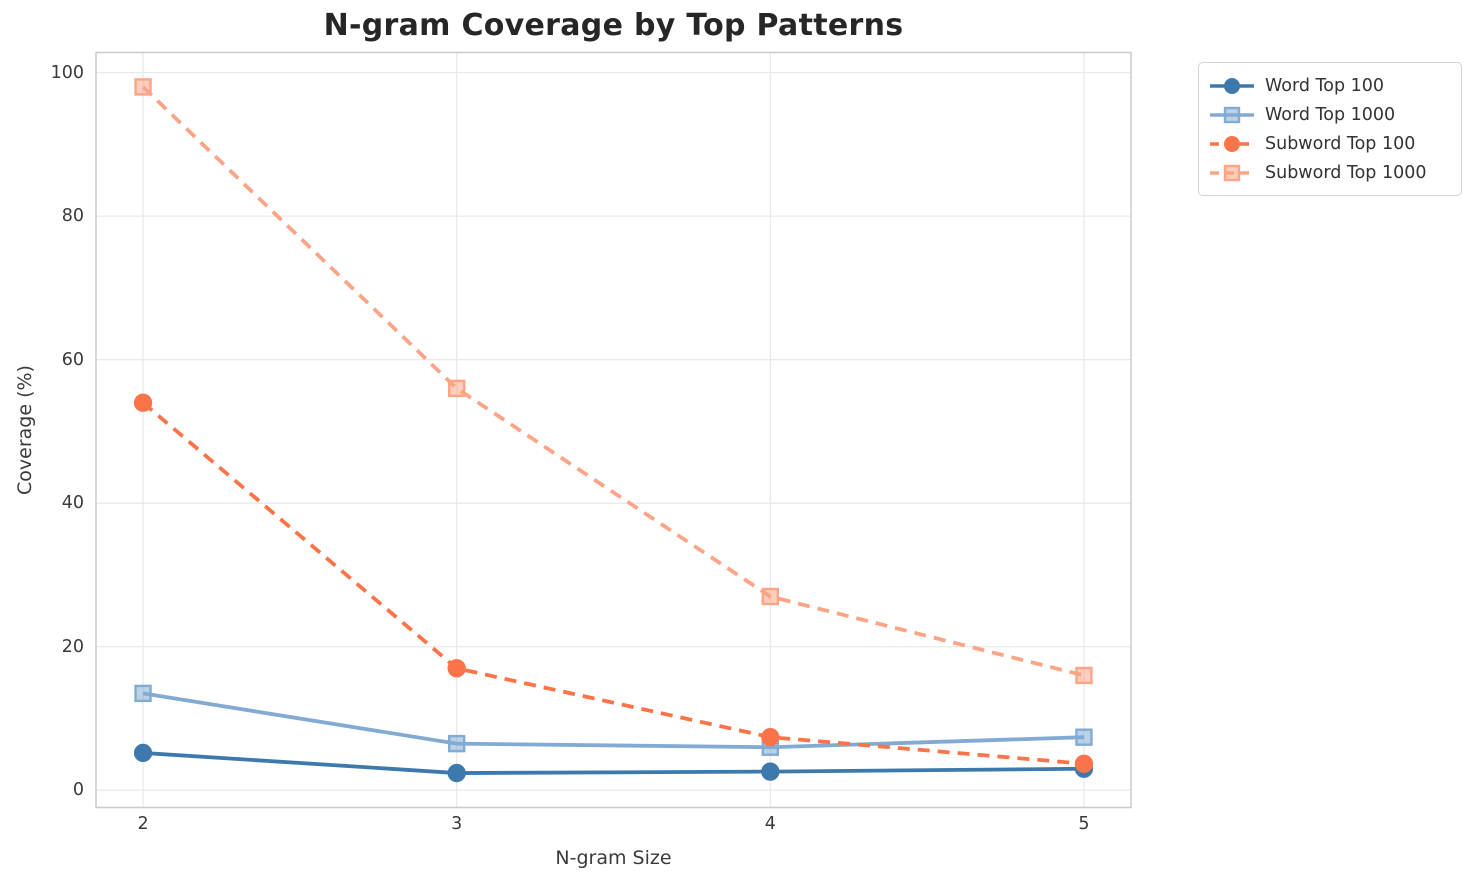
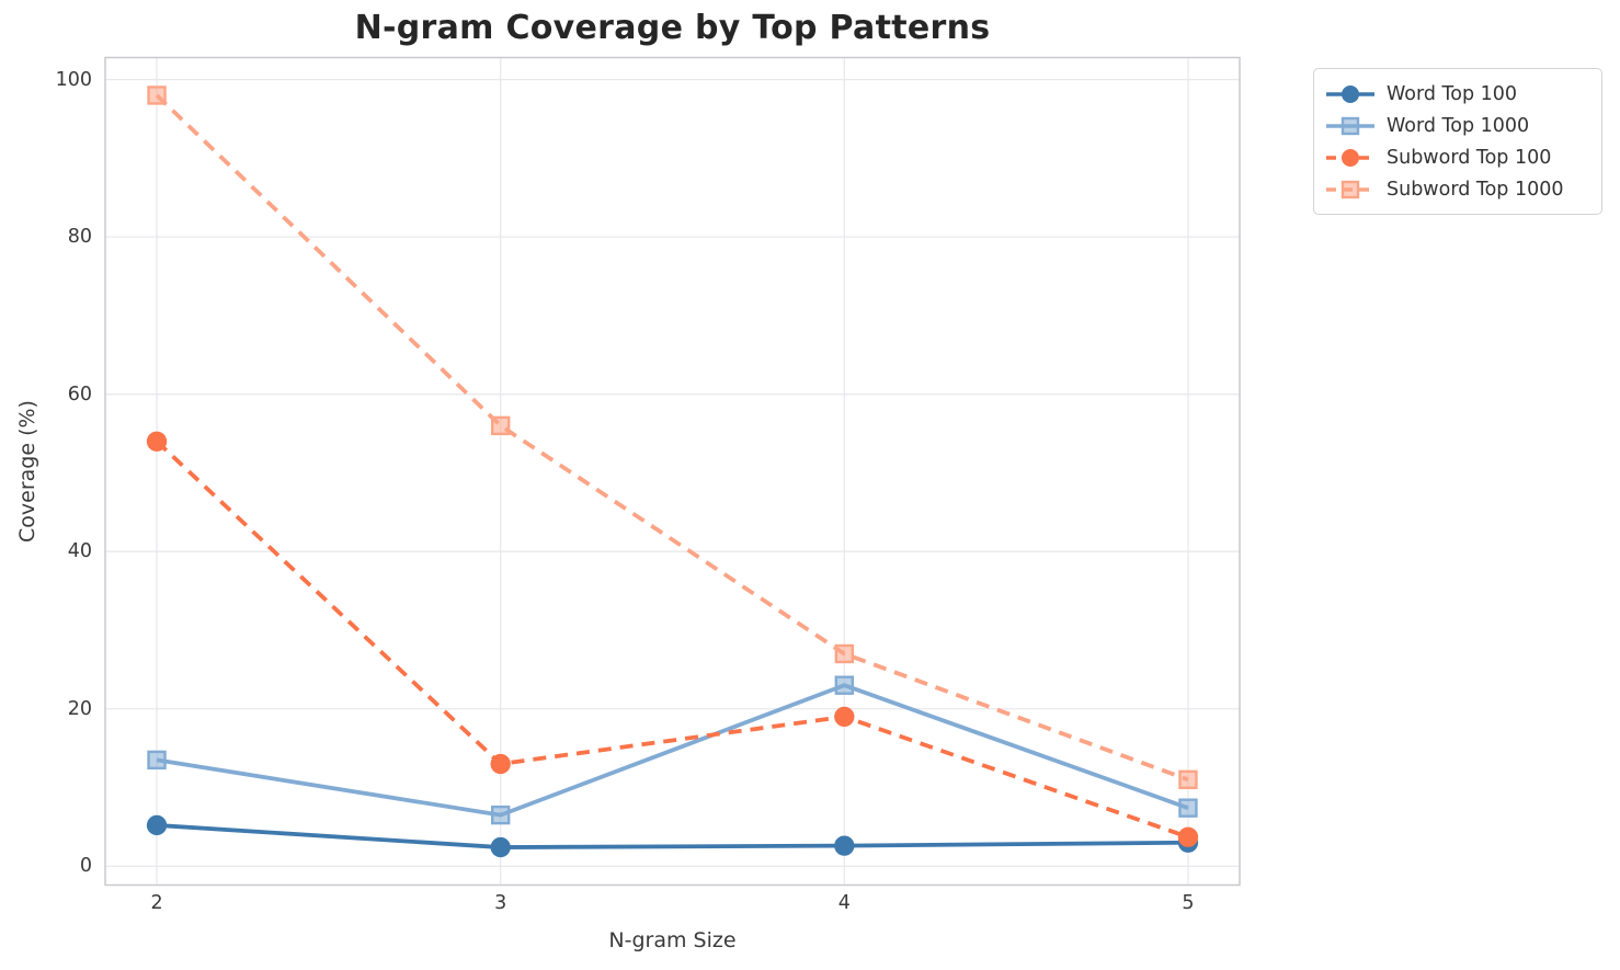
Subword Top 100/3: 17 -> 13
Word Top 1000/4: 6 -> 23
Subword Top 100/4: 7 -> 19
Subword Top 1000/5: 16 -> 11
